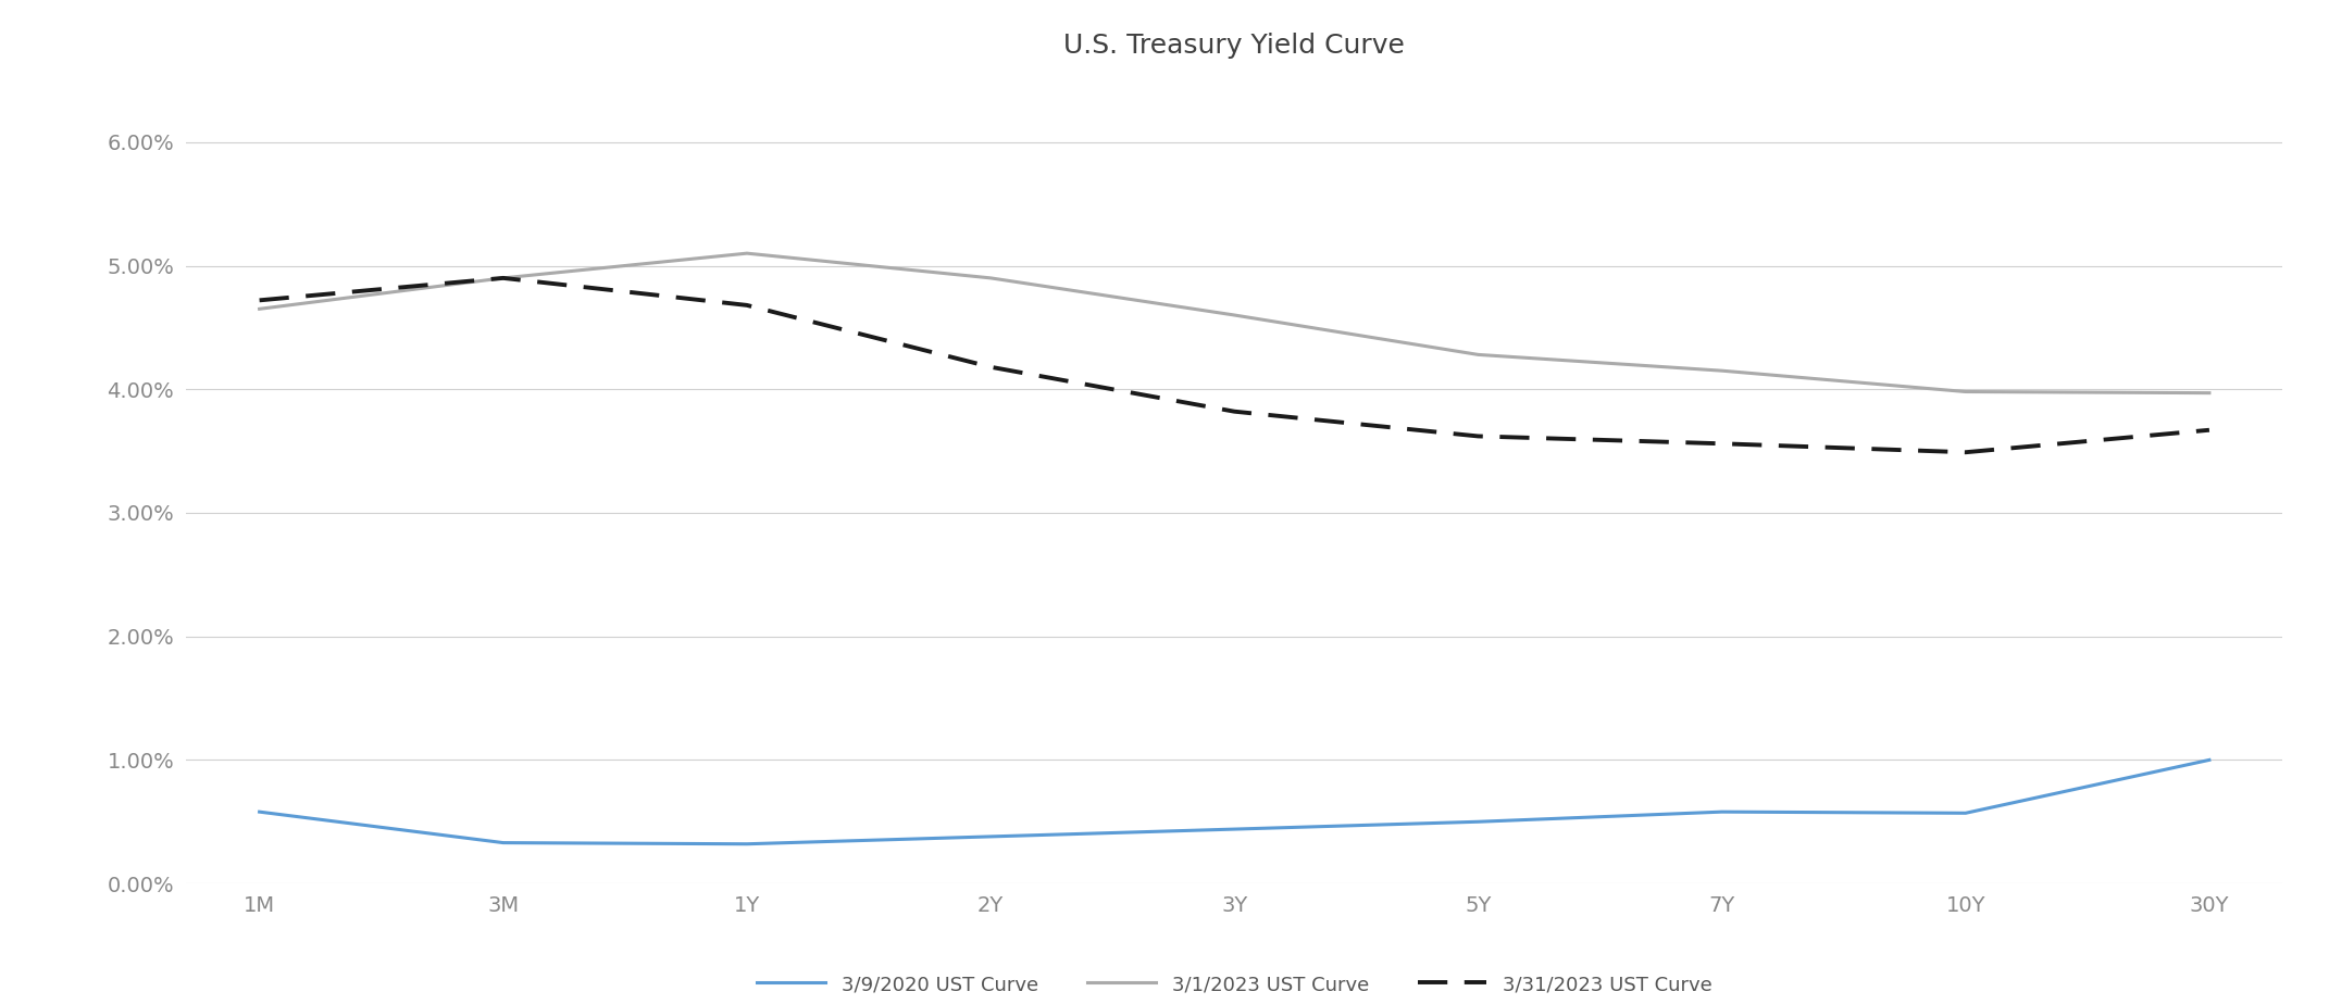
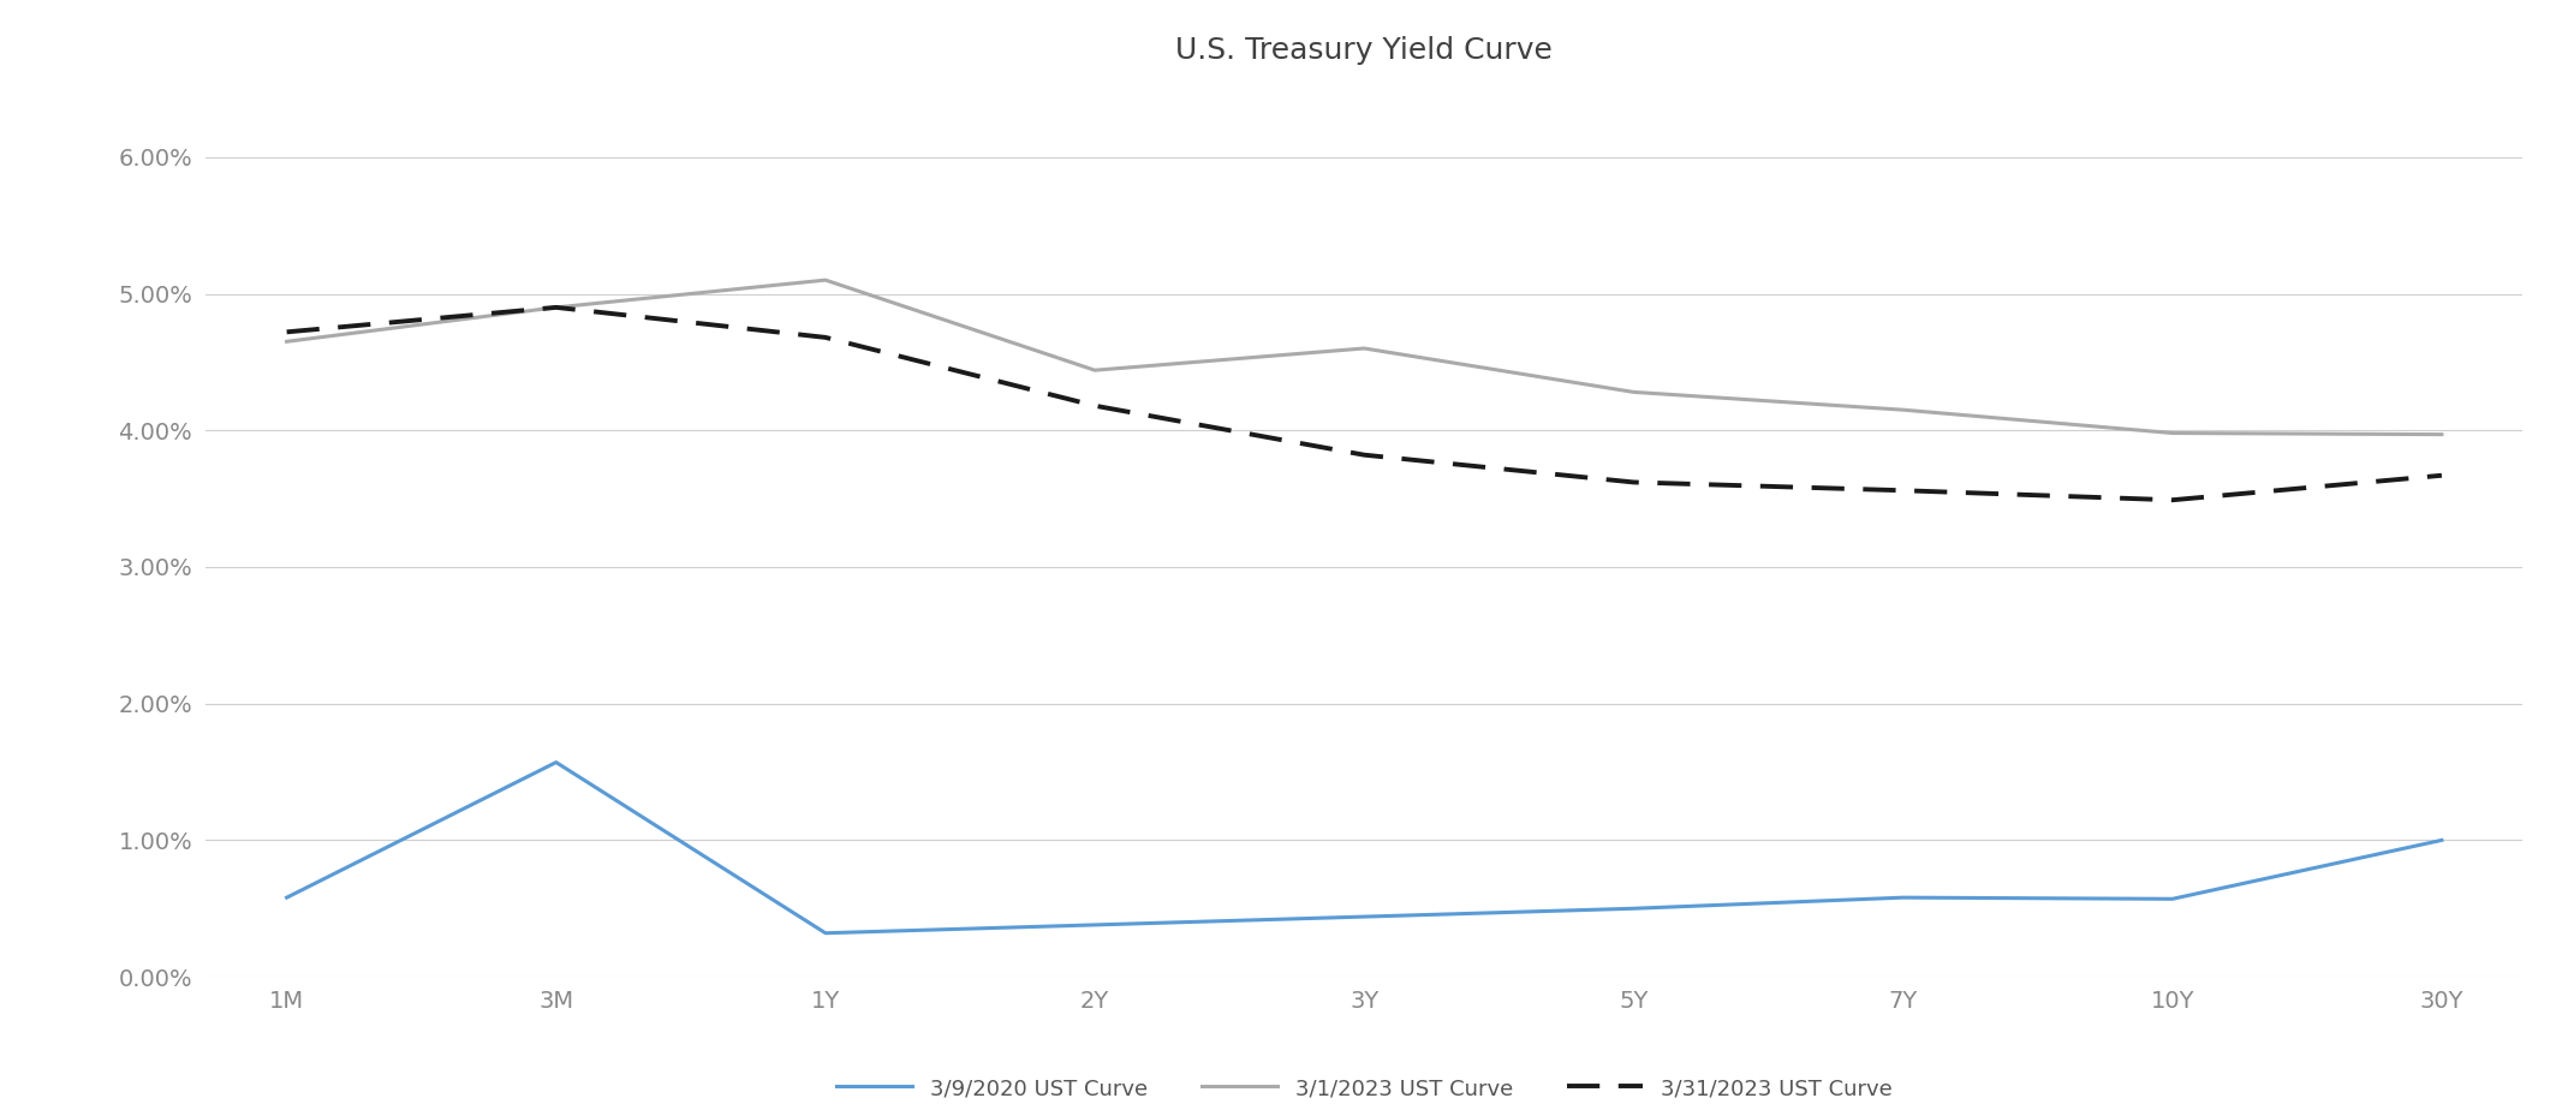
3/9/2020 UST Curve/3M: 0.33% -> 1.57%
3/1/2023 UST Curve/2Y: 4.90% -> 4.44%
